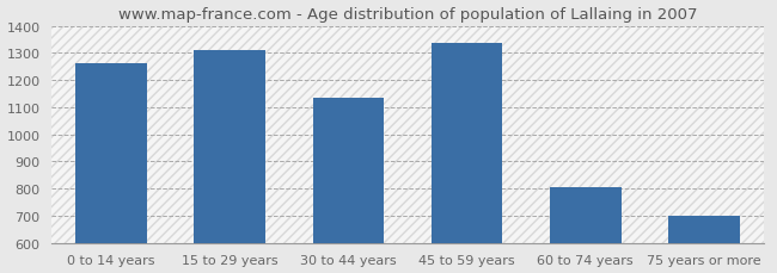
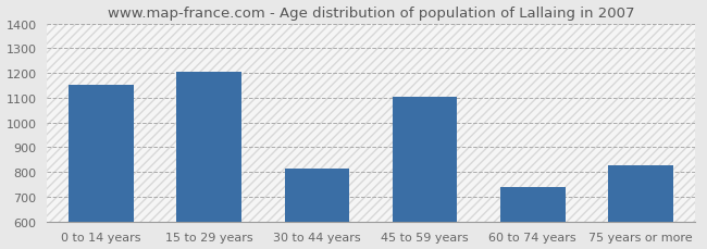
0 to 14 years: 1262 -> 1150
15 to 29 years: 1308 -> 1205
30 to 44 years: 1133 -> 815
45 to 59 years: 1335 -> 1105
60 to 74 years: 805 -> 740
75 years or more: 698 -> 825
